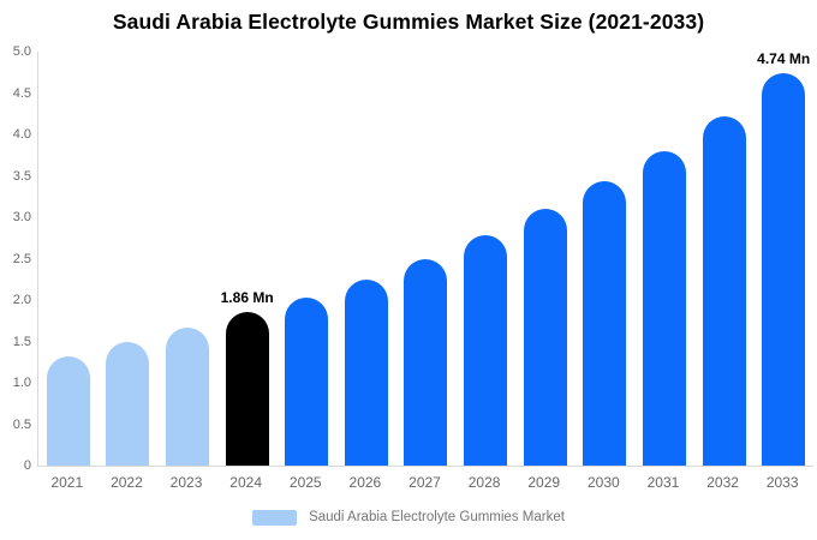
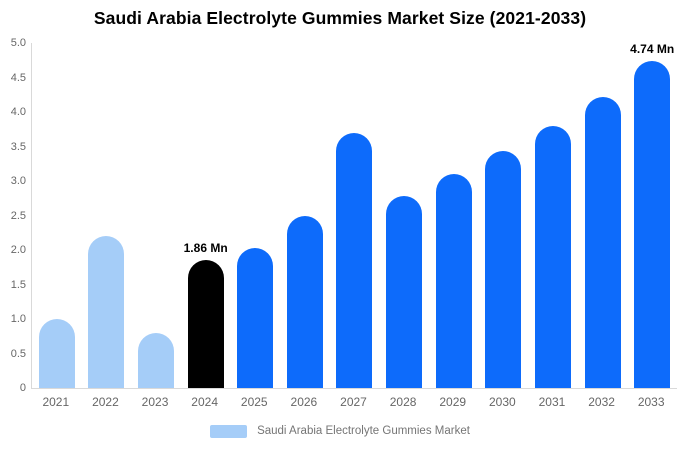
2021: 1.3 -> 1.0
2022: 1.5 -> 2.2
2023: 1.7 -> 0.8
2026: 2.2 -> 2.5
2027: 2.5 -> 3.7
